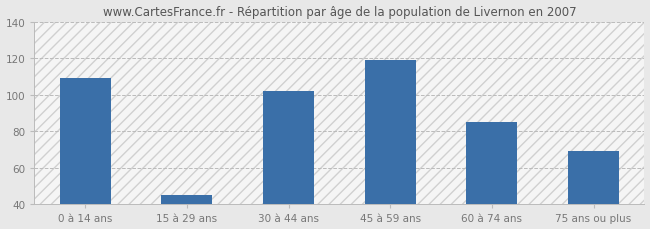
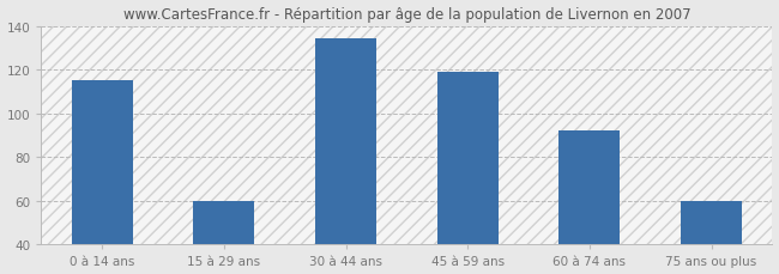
0 à 14 ans: 109 -> 115
15 à 29 ans: 45 -> 60
30 à 44 ans: 102 -> 134
60 à 74 ans: 85 -> 92
75 ans ou plus: 69 -> 60
